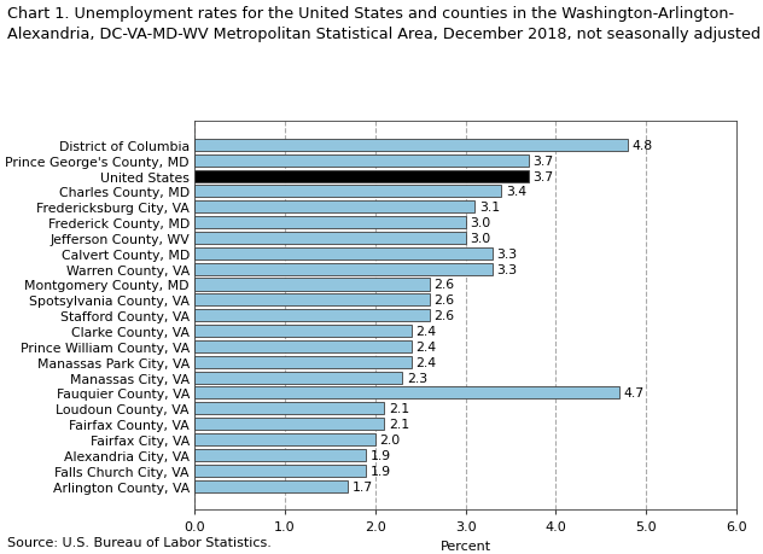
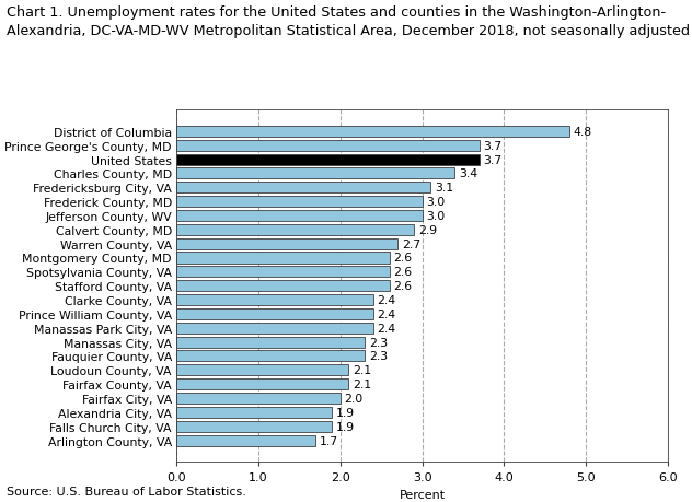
Calvert County, MD: 3.3 -> 2.9
Warren County, VA: 3.3 -> 2.7
Fauquier County, VA: 4.7 -> 2.3
